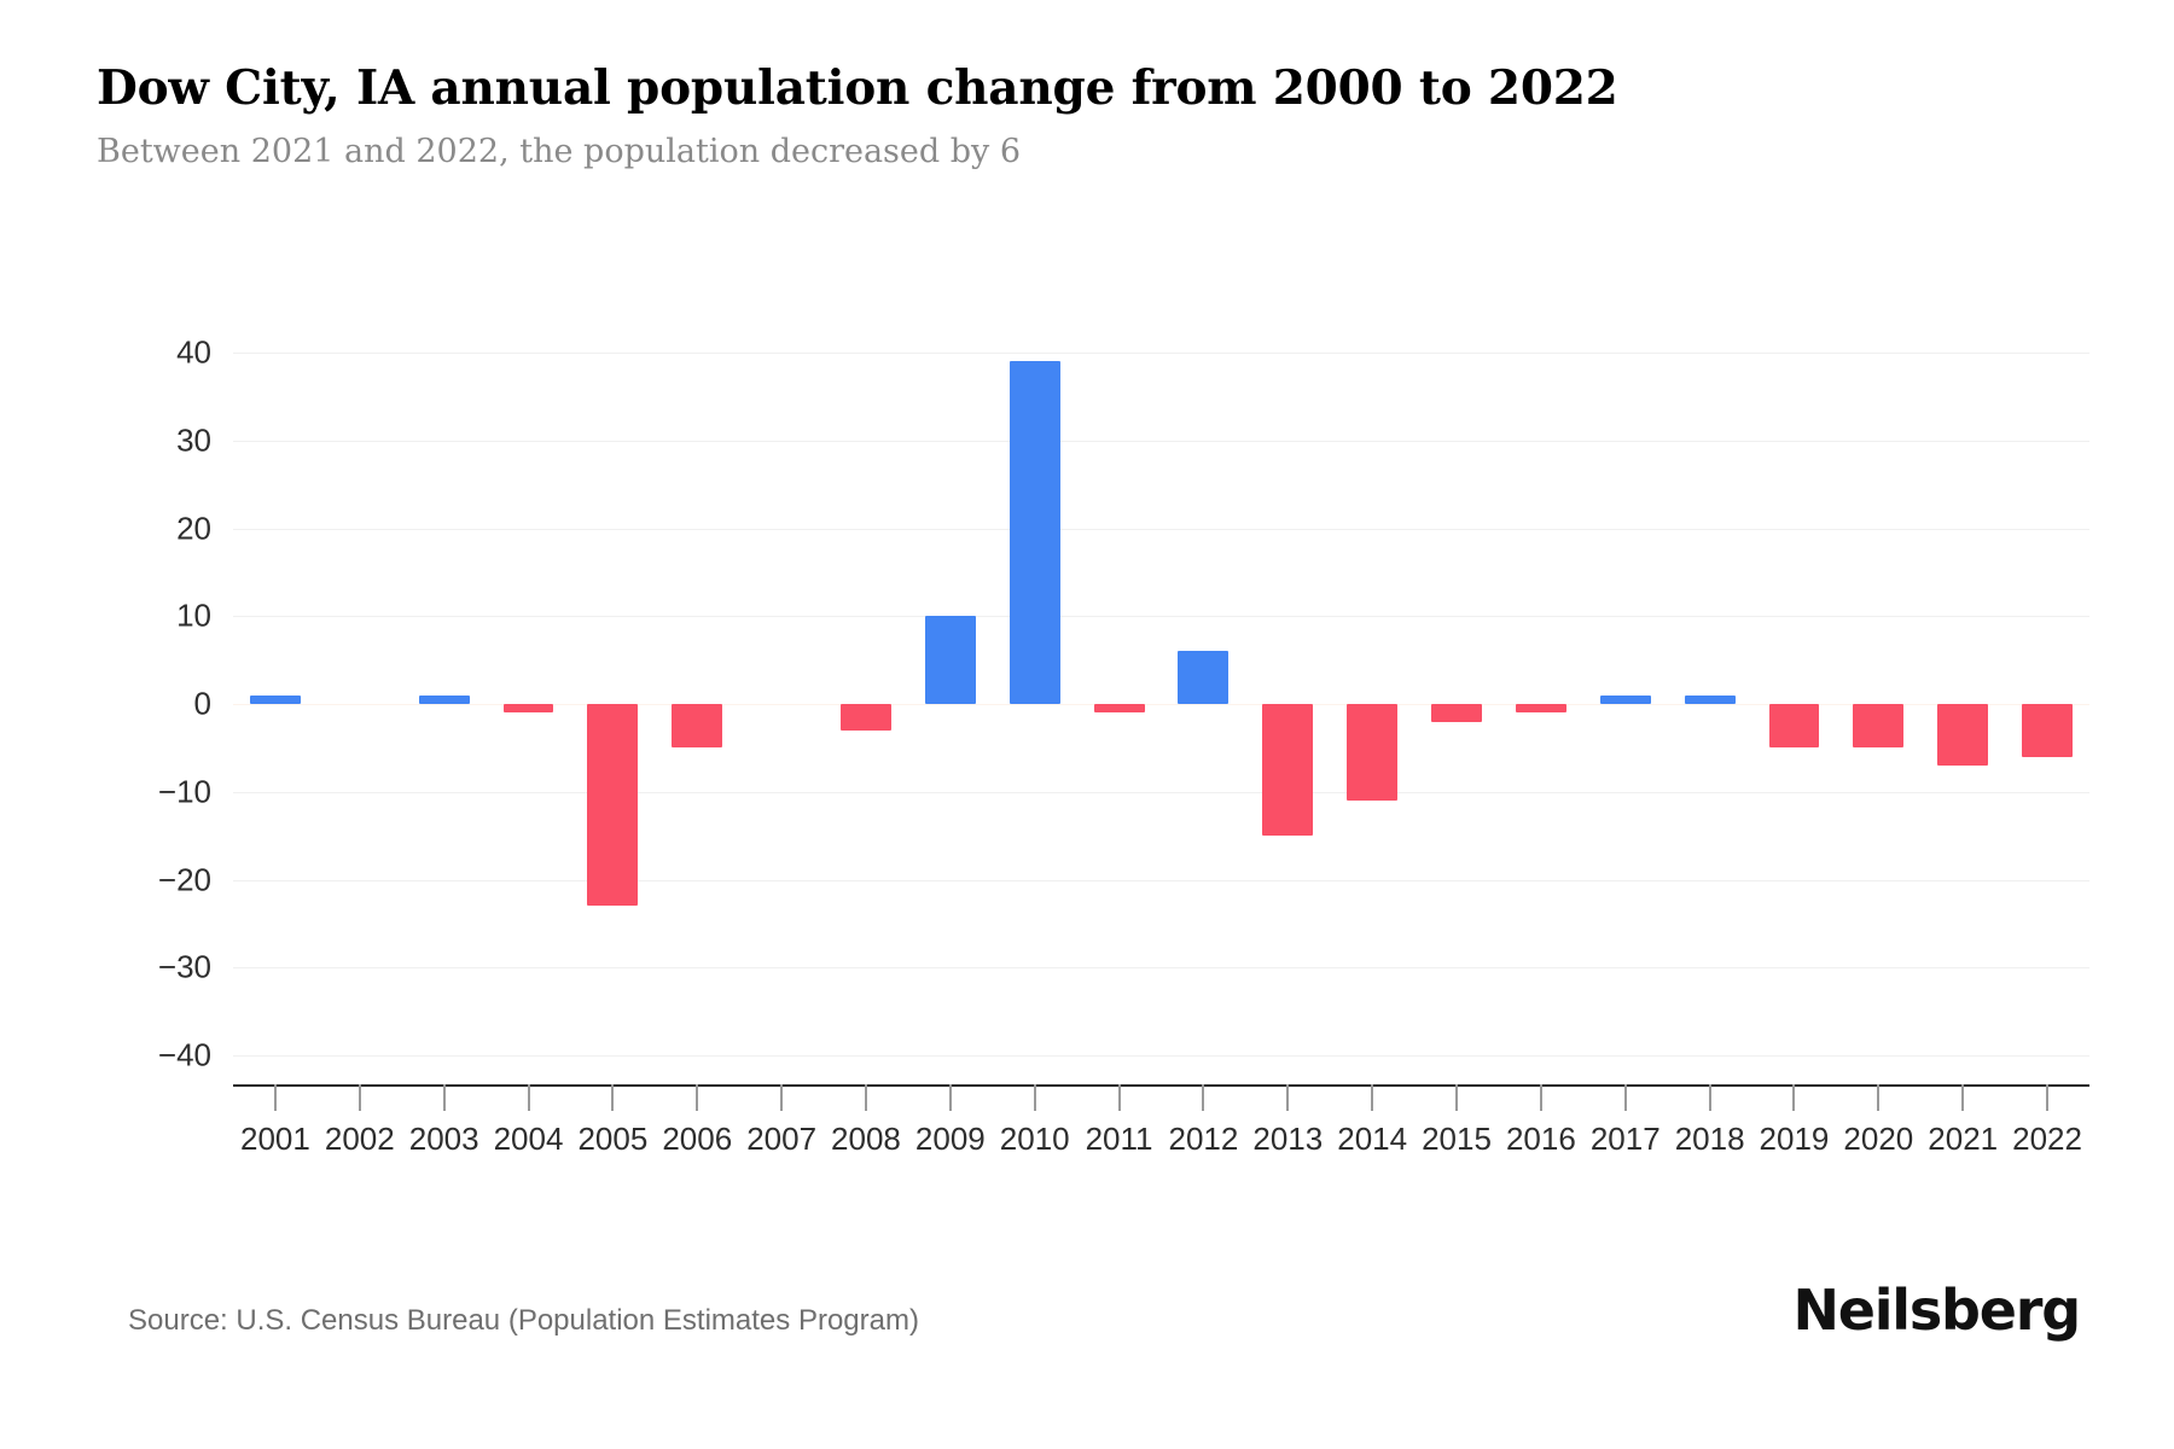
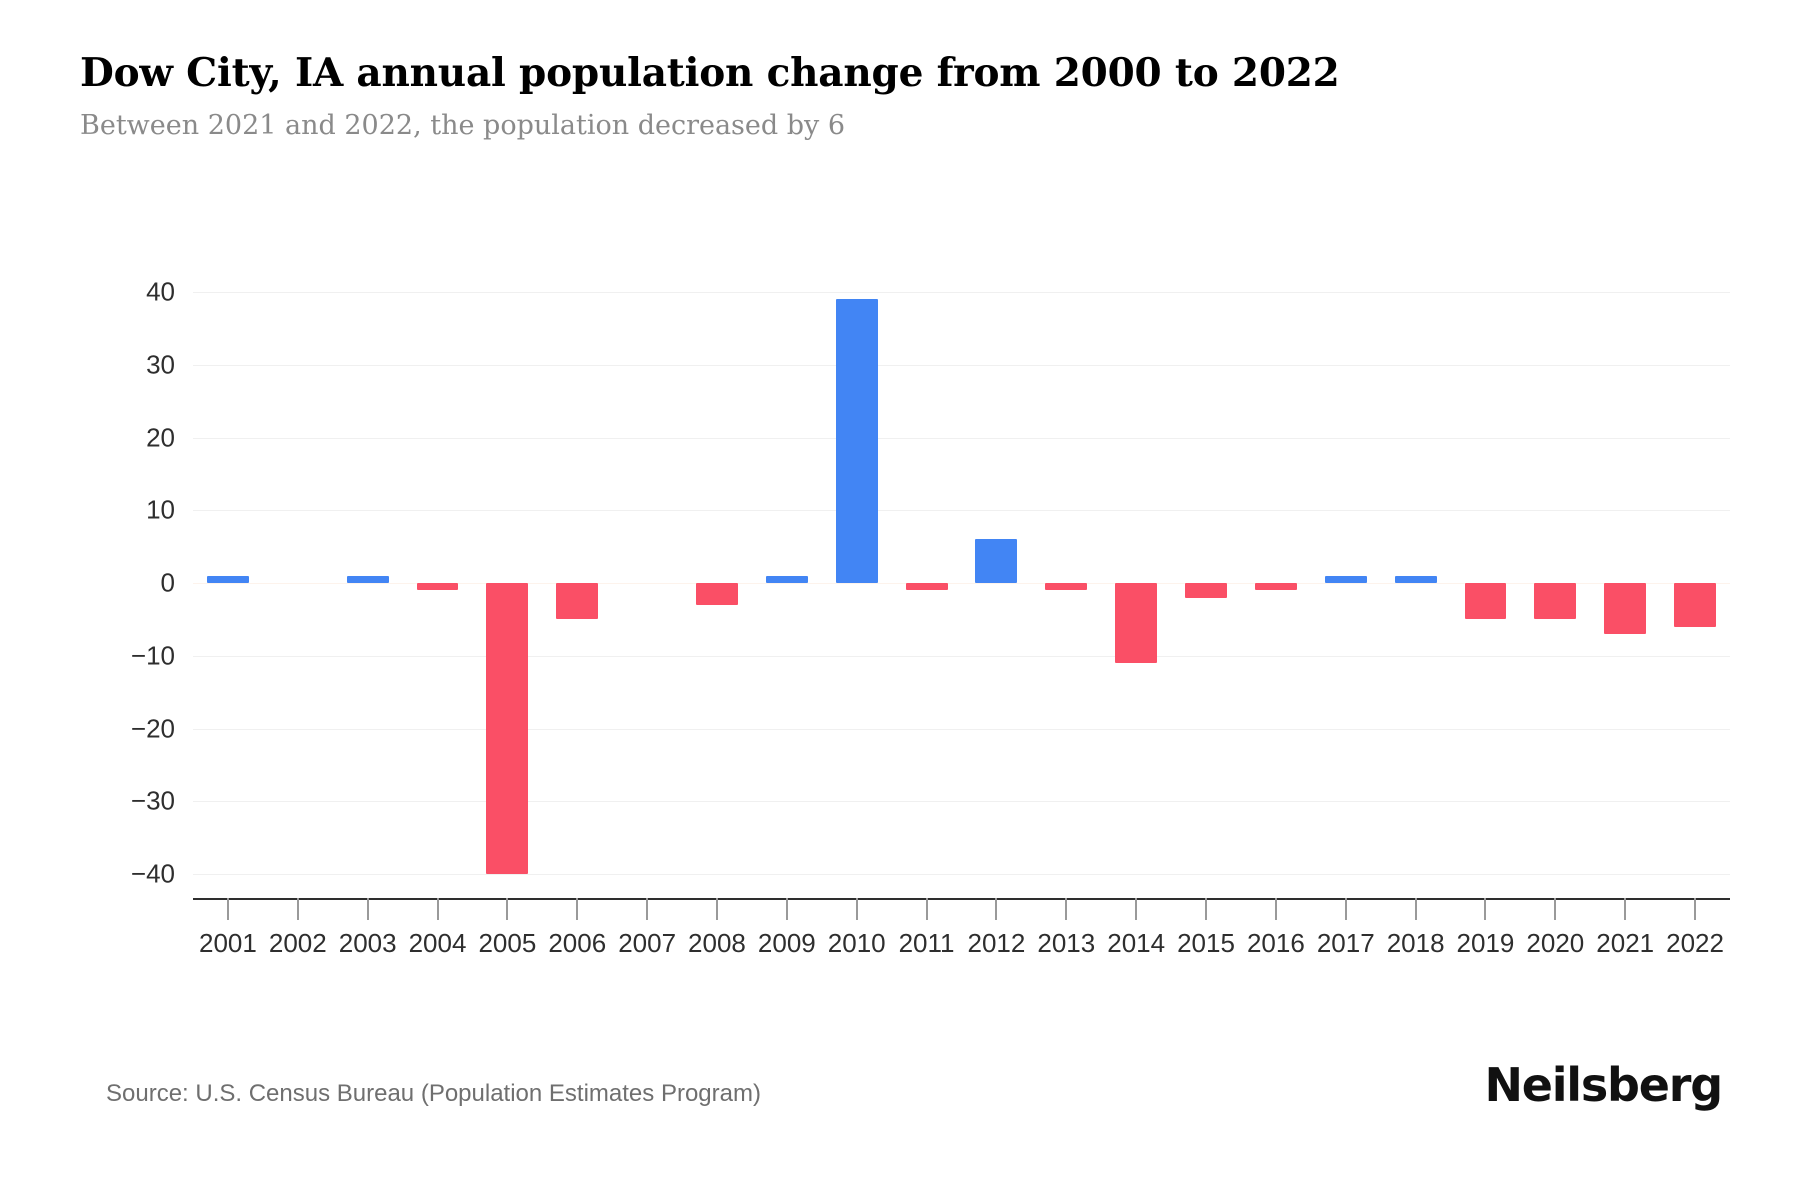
2005: -23 -> -40
2009: 10 -> 1
2013: -15 -> -1
